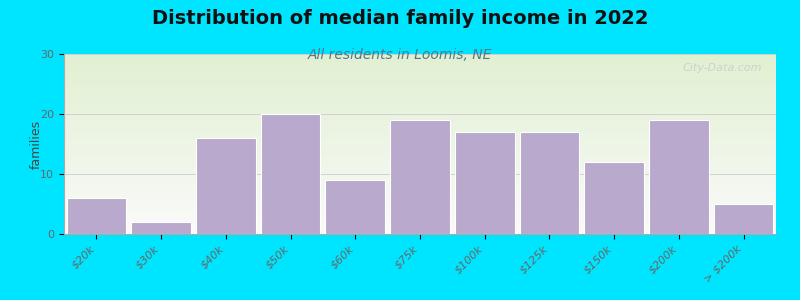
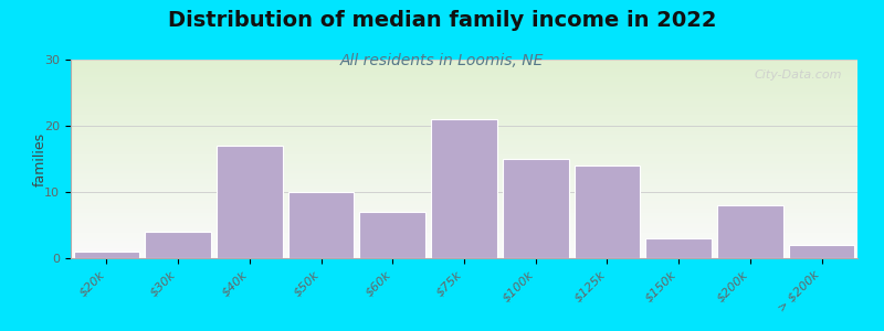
$20k: 6 -> 1
$30k: 2 -> 4
$40k: 16 -> 17
$50k: 20 -> 10
$60k: 9 -> 7
$75k: 19 -> 21
$100k: 17 -> 15
$125k: 17 -> 14
$150k: 12 -> 3
$200k: 19 -> 8
> $200k: 5 -> 2
